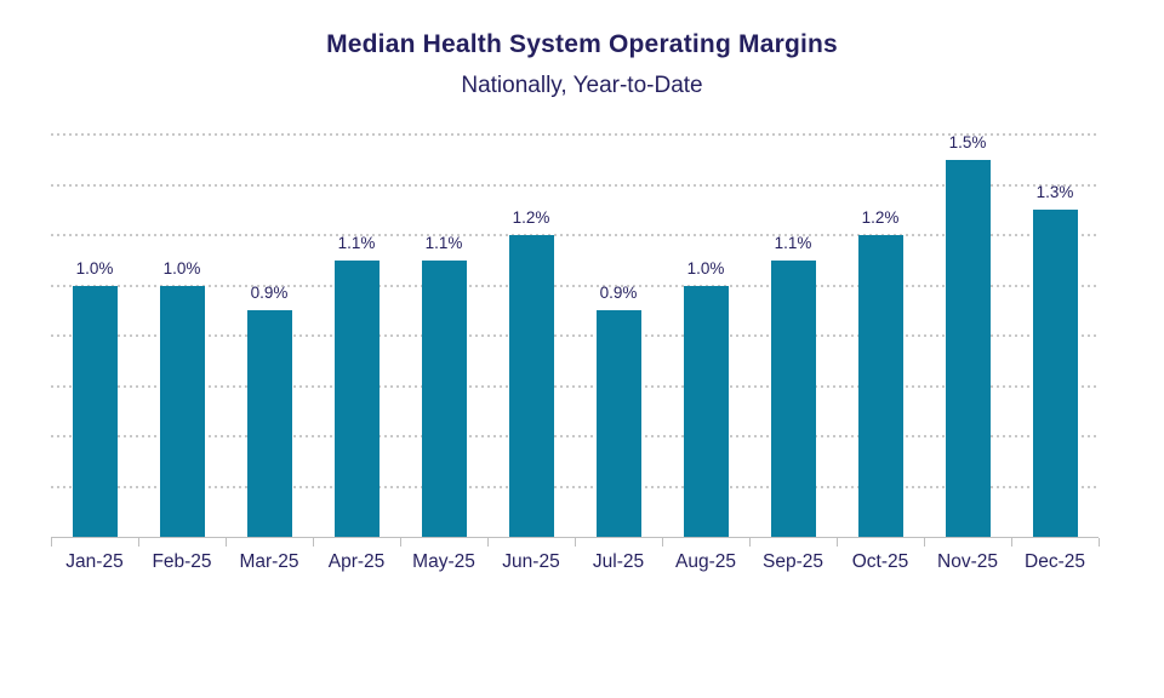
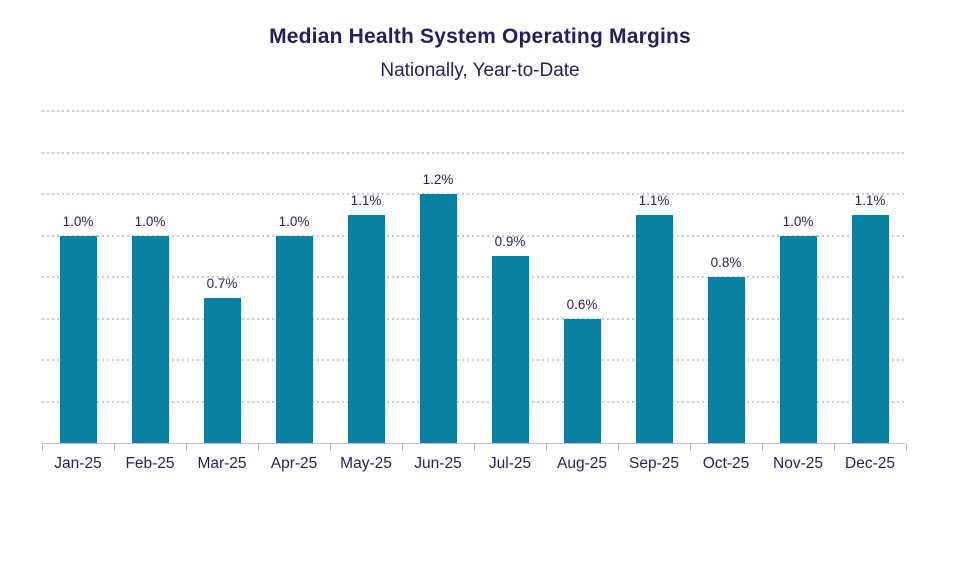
Mar-25: 0.9% -> 0.7%
Apr-25: 1.1% -> 1.0%
Aug-25: 1.0% -> 0.6%
Oct-25: 1.2% -> 0.8%
Nov-25: 1.5% -> 1.0%
Dec-25: 1.3% -> 1.1%
